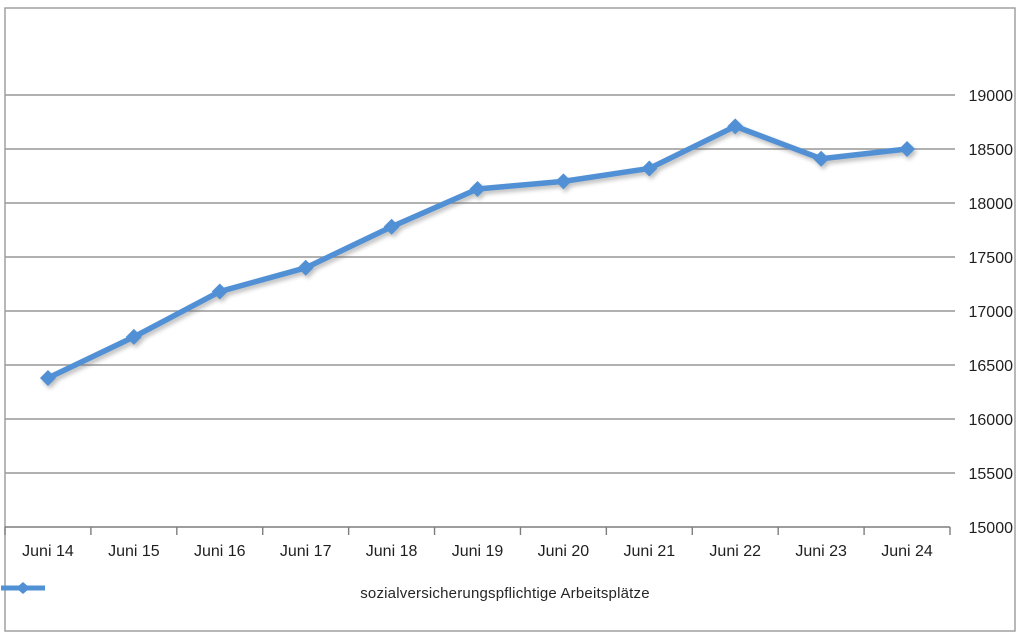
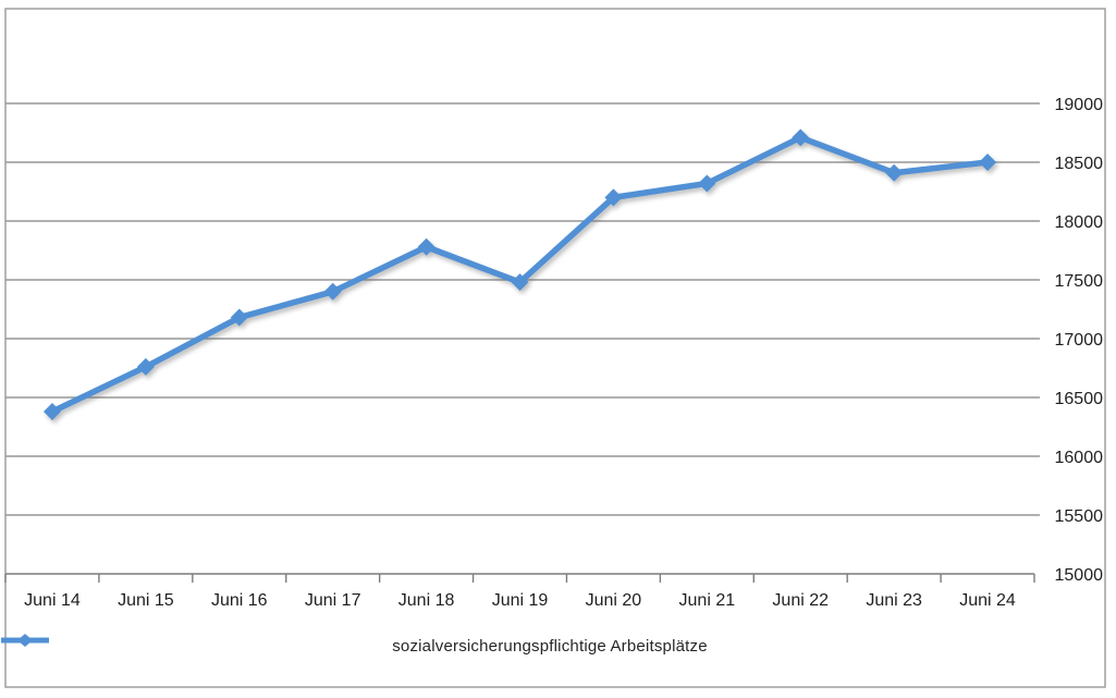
Juni 19: 18130 -> 17480
